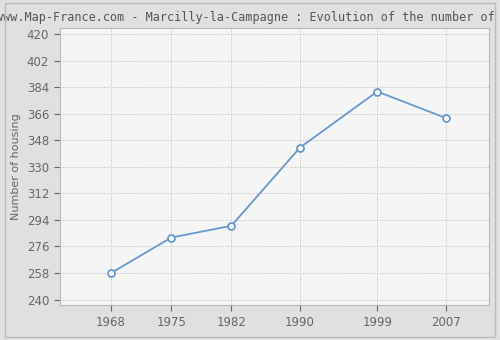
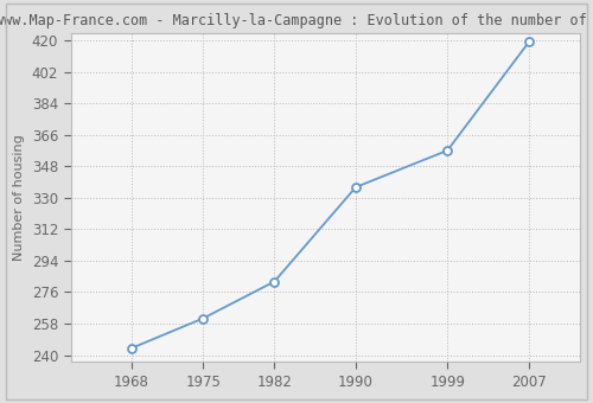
1968: 258 -> 244
1975: 282 -> 261
1982: 290 -> 282
1990: 343 -> 336
1999: 381 -> 357
2007: 363 -> 419
